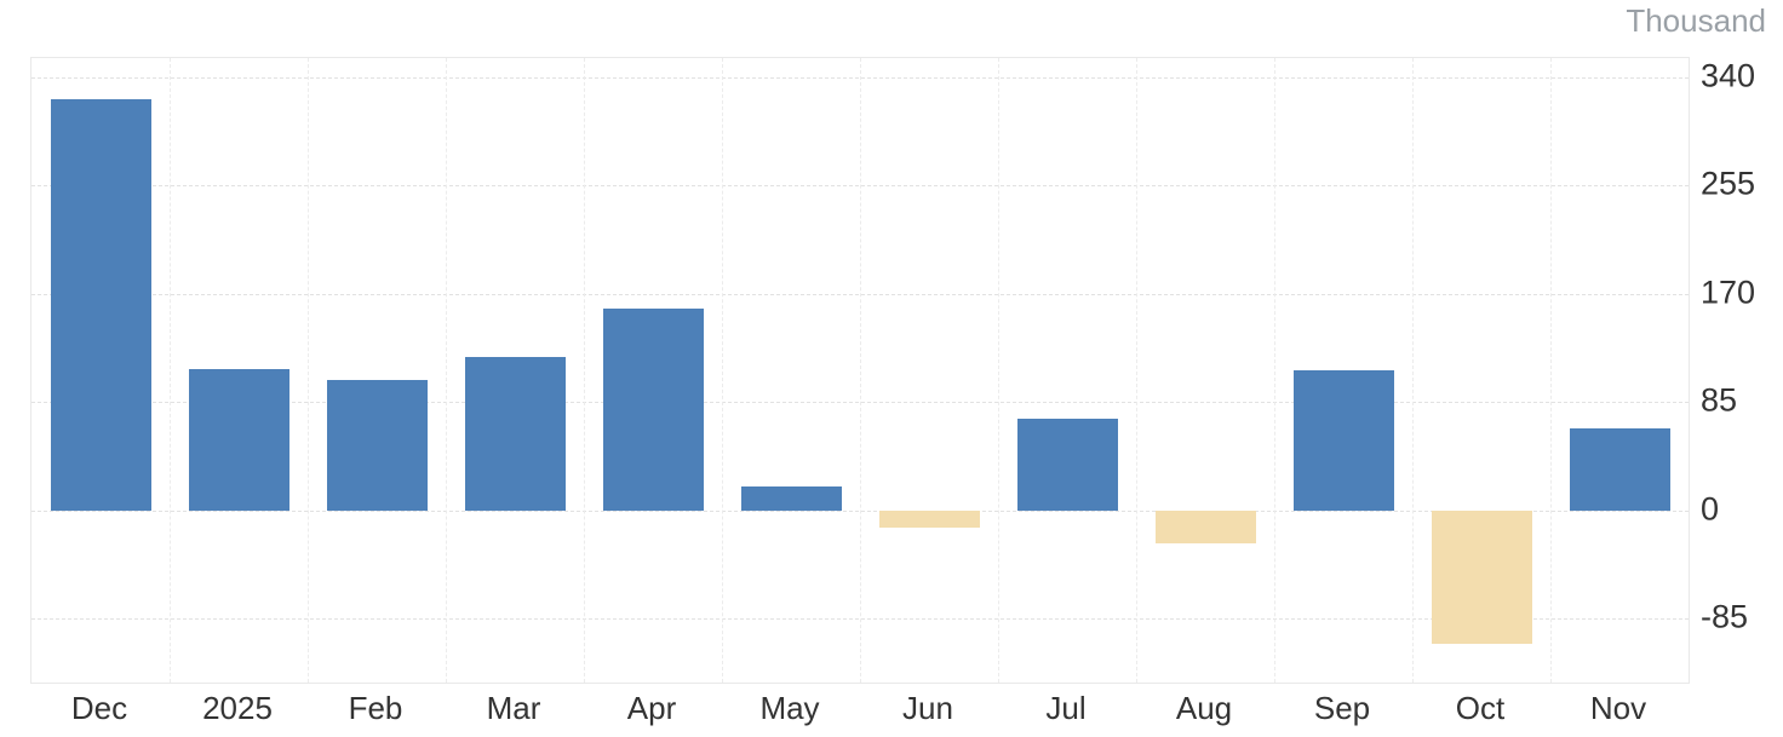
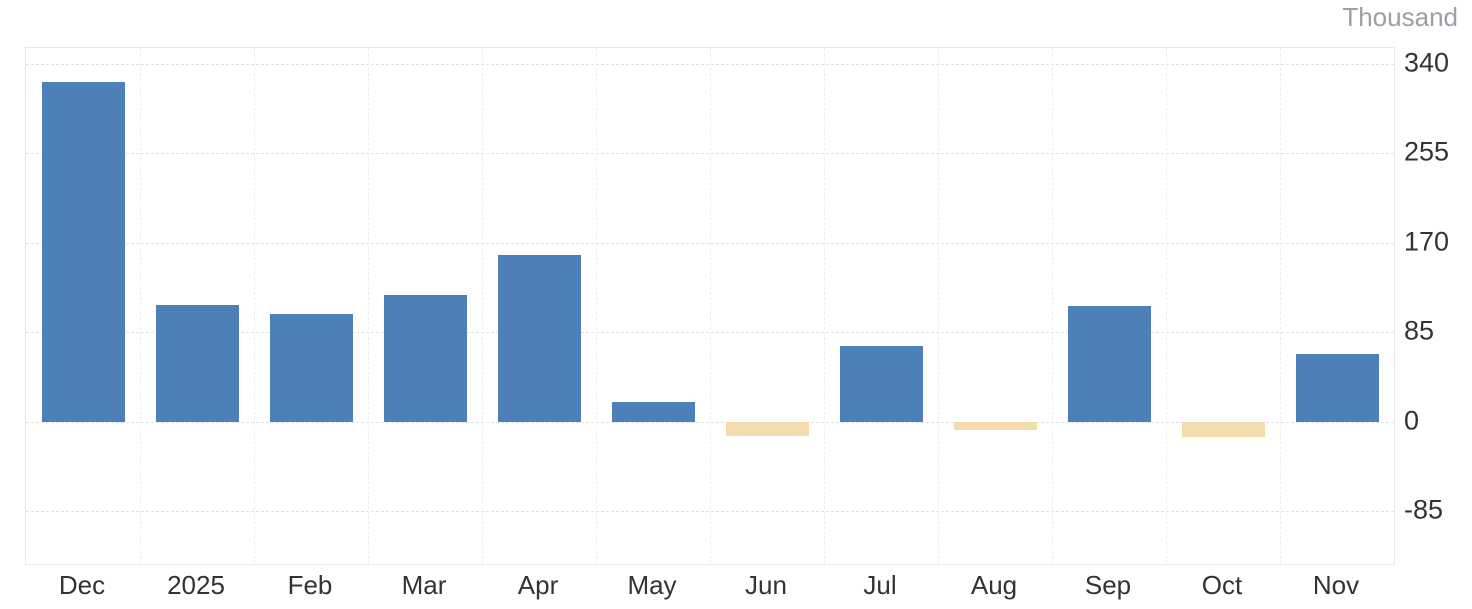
Aug: -26 -> -8
Oct: -105 -> -14
